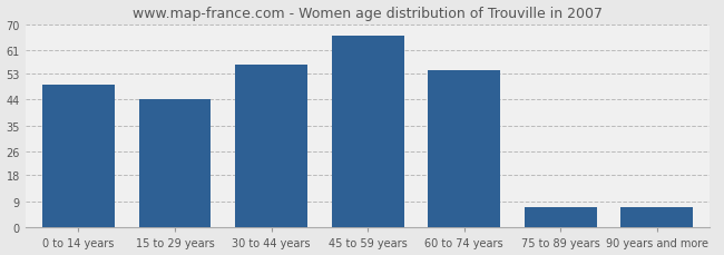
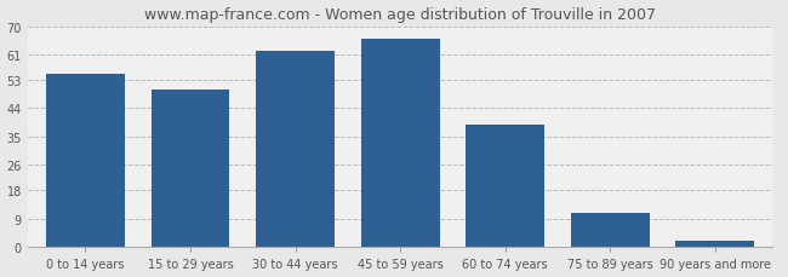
0 to 14 years: 49 -> 55
15 to 29 years: 44 -> 50
30 to 44 years: 56 -> 62
60 to 74 years: 54 -> 39
75 to 89 years: 7 -> 11
90 years and more: 7 -> 2
